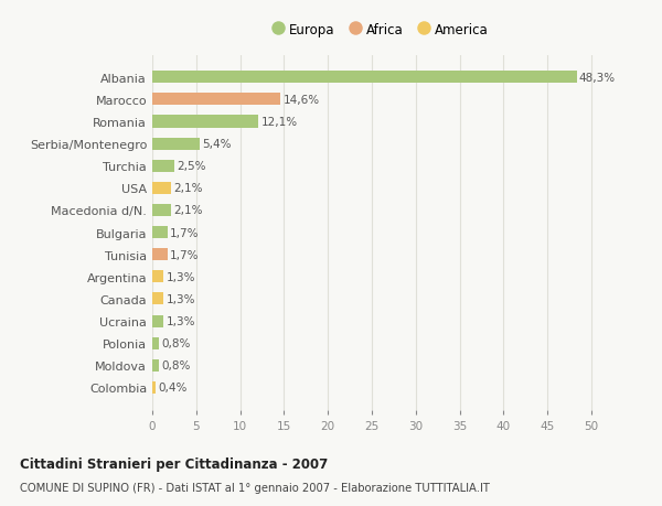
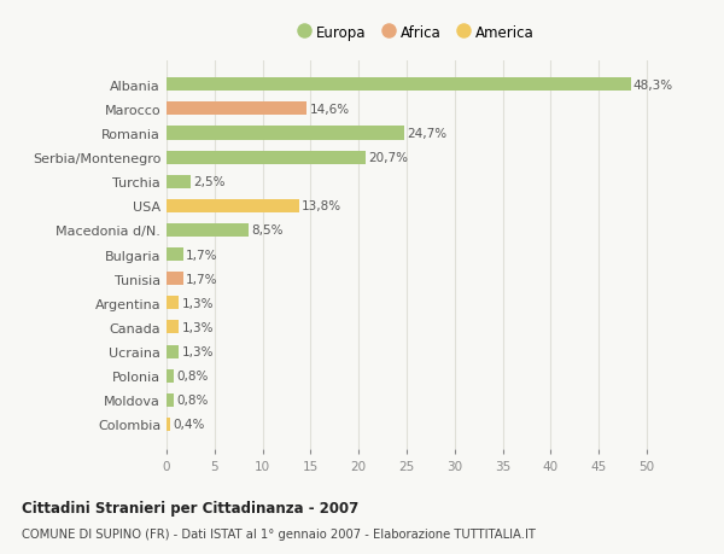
Romania: 12,1% -> 24,7%
Serbia/Montenegro: 5,4% -> 20,7%
USA: 2,1% -> 13,8%
Macedonia d/N.: 2,1% -> 8,5%
